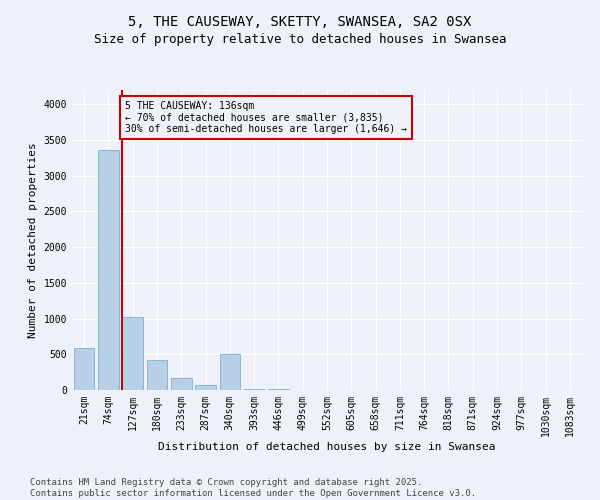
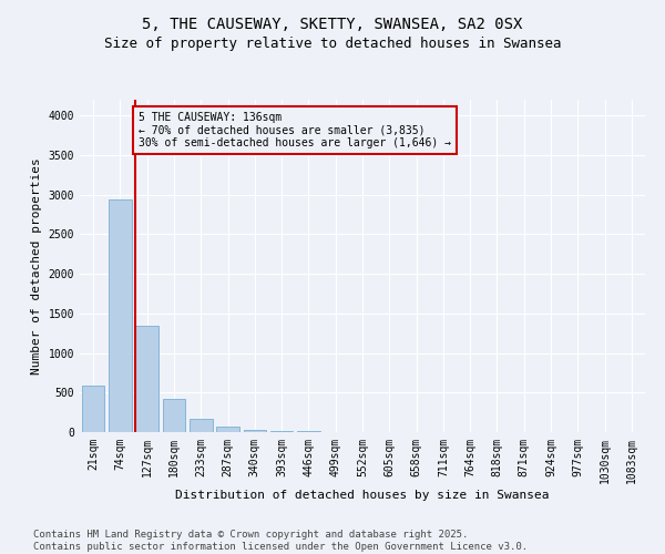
74sqm: 3360 -> 2940
127sqm: 1020 -> 1340
340sqm: 500 -> 40
